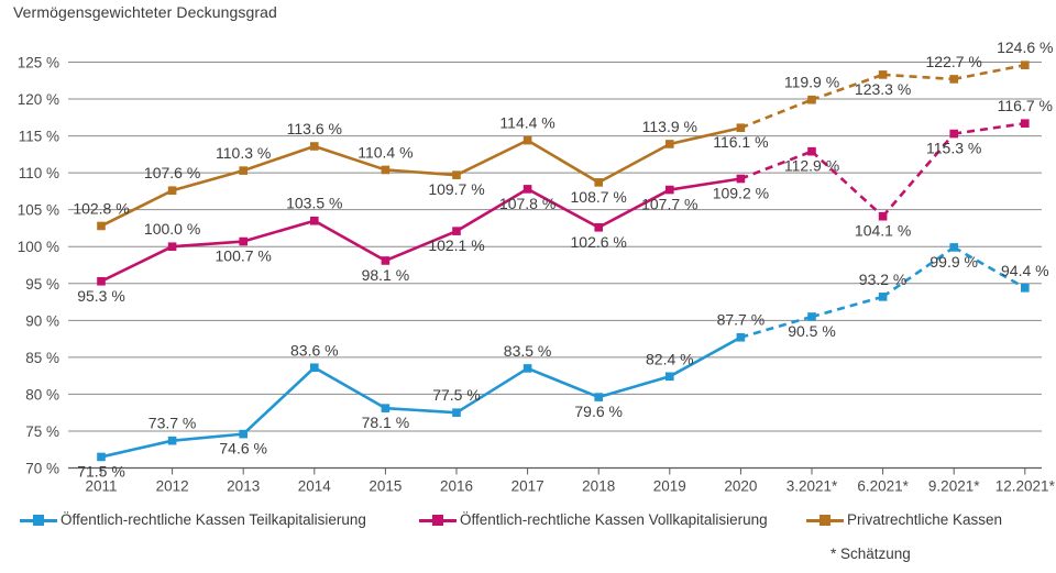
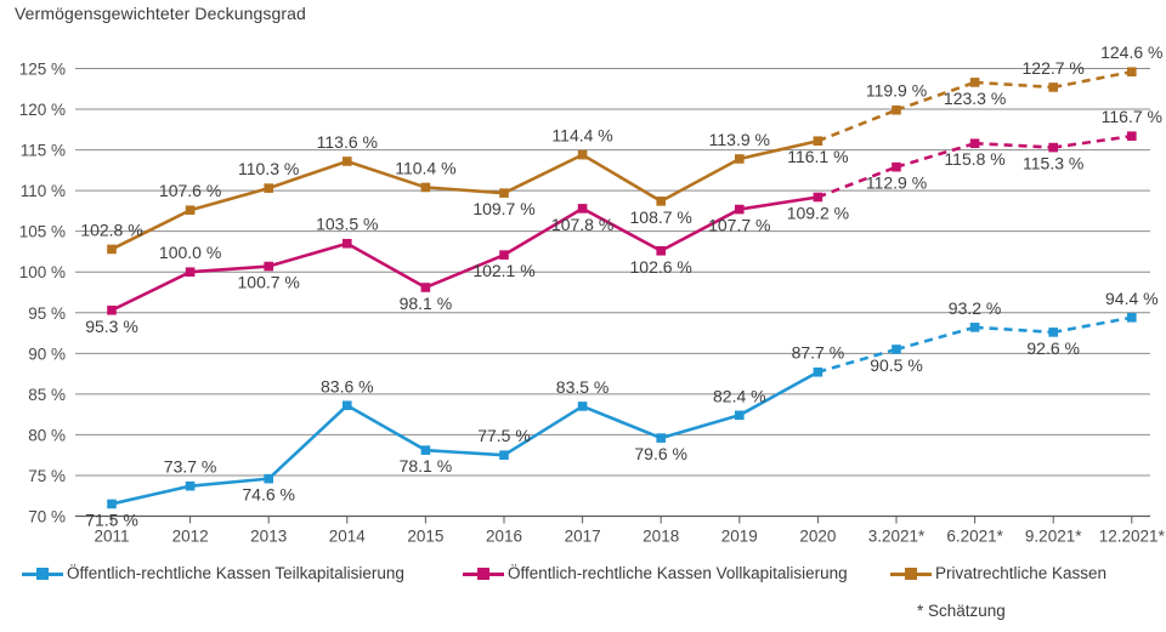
Öffentlich-rechtliche Kassen Vollkapitalisierung/6.2021*: 104.1 -> 115.8
Öffentlich-rechtliche Kassen Teilkapitalisierung/9.2021*: 99.9 -> 92.6
